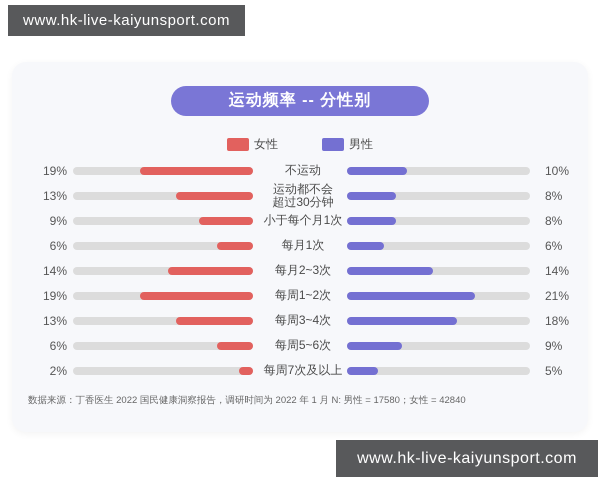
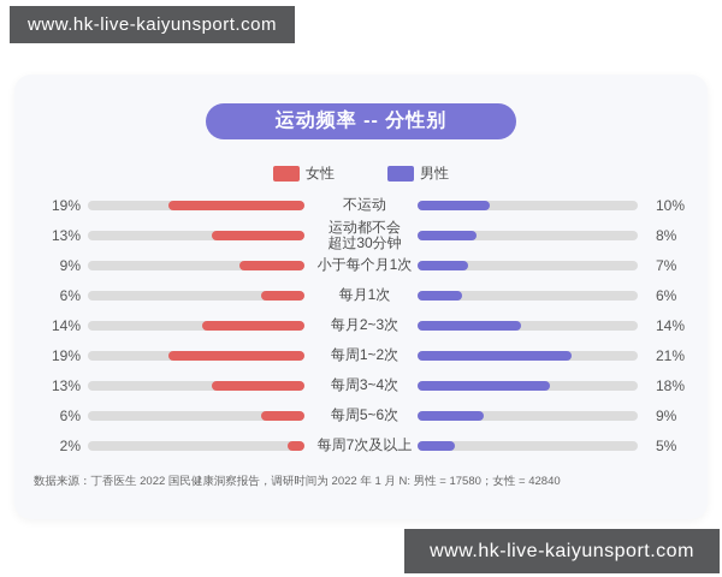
男性/小于每个月1次: 8% -> 7%
